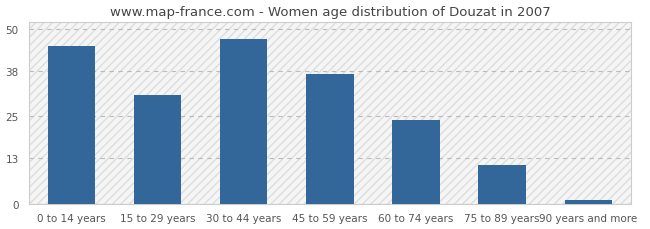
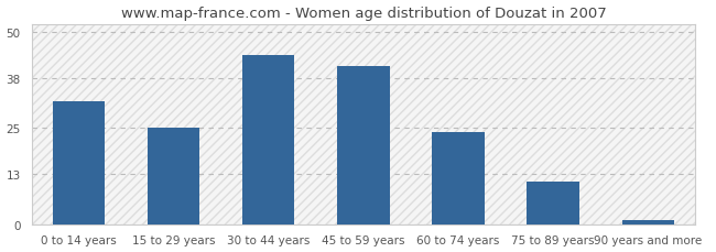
0 to 14 years: 45 -> 32
15 to 29 years: 31 -> 25
30 to 44 years: 47 -> 44
45 to 59 years: 37 -> 41
